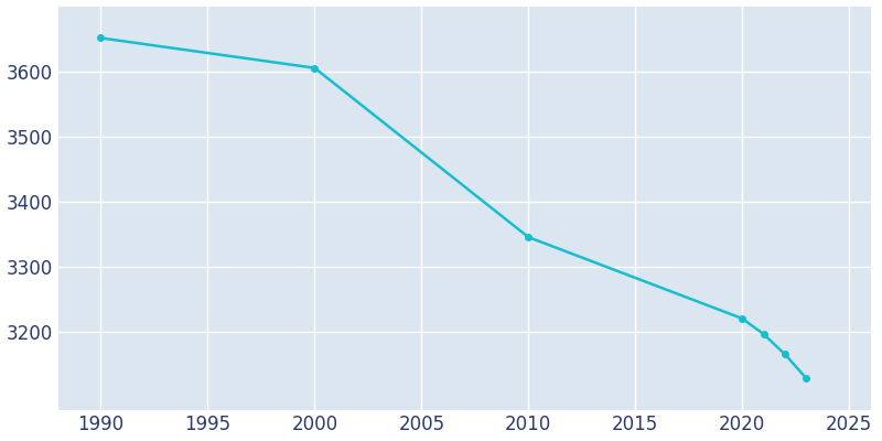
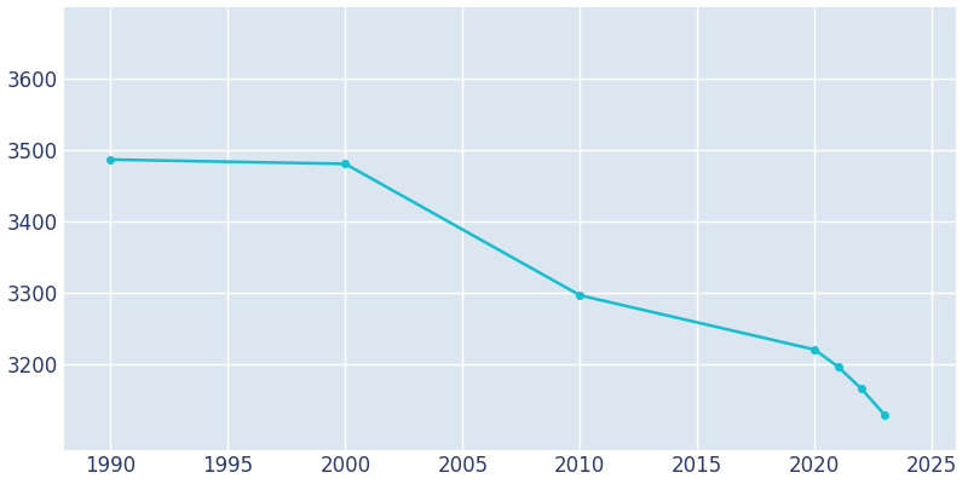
1990: 3651 -> 3486
2000: 3605 -> 3480
2010: 3345 -> 3296
